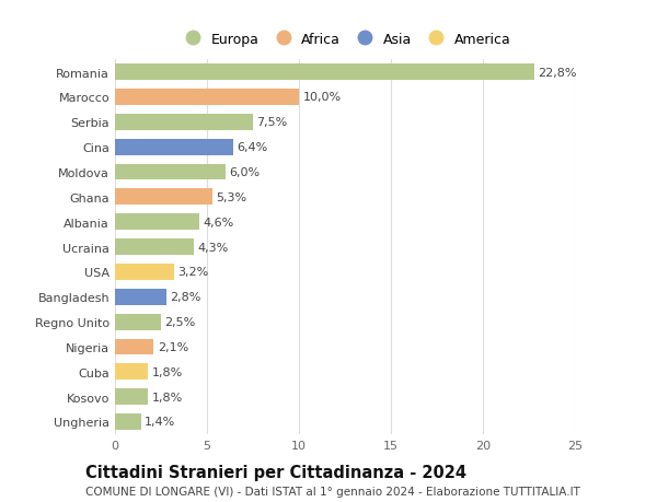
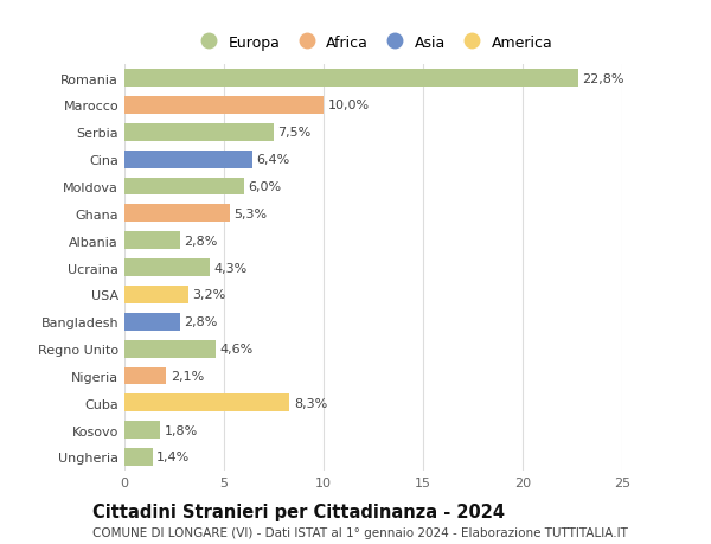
Albania: 4,6% -> 2,8%
Regno Unito: 2,5% -> 4,6%
Cuba: 1,8% -> 8,3%
